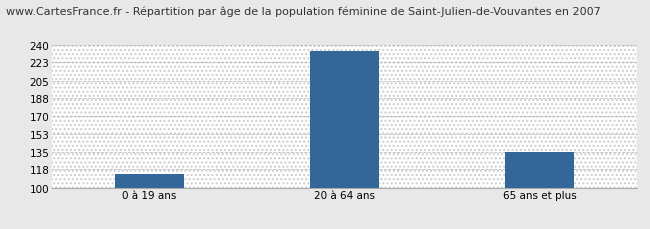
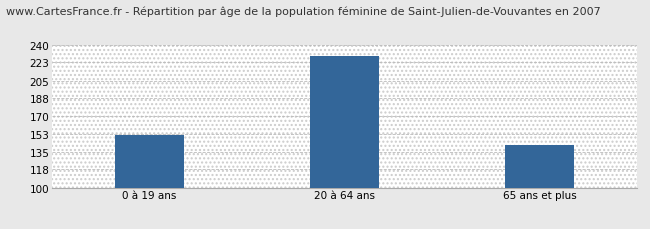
0 à 19 ans: 113 -> 152
20 à 64 ans: 234 -> 229
65 ans et plus: 135 -> 142
